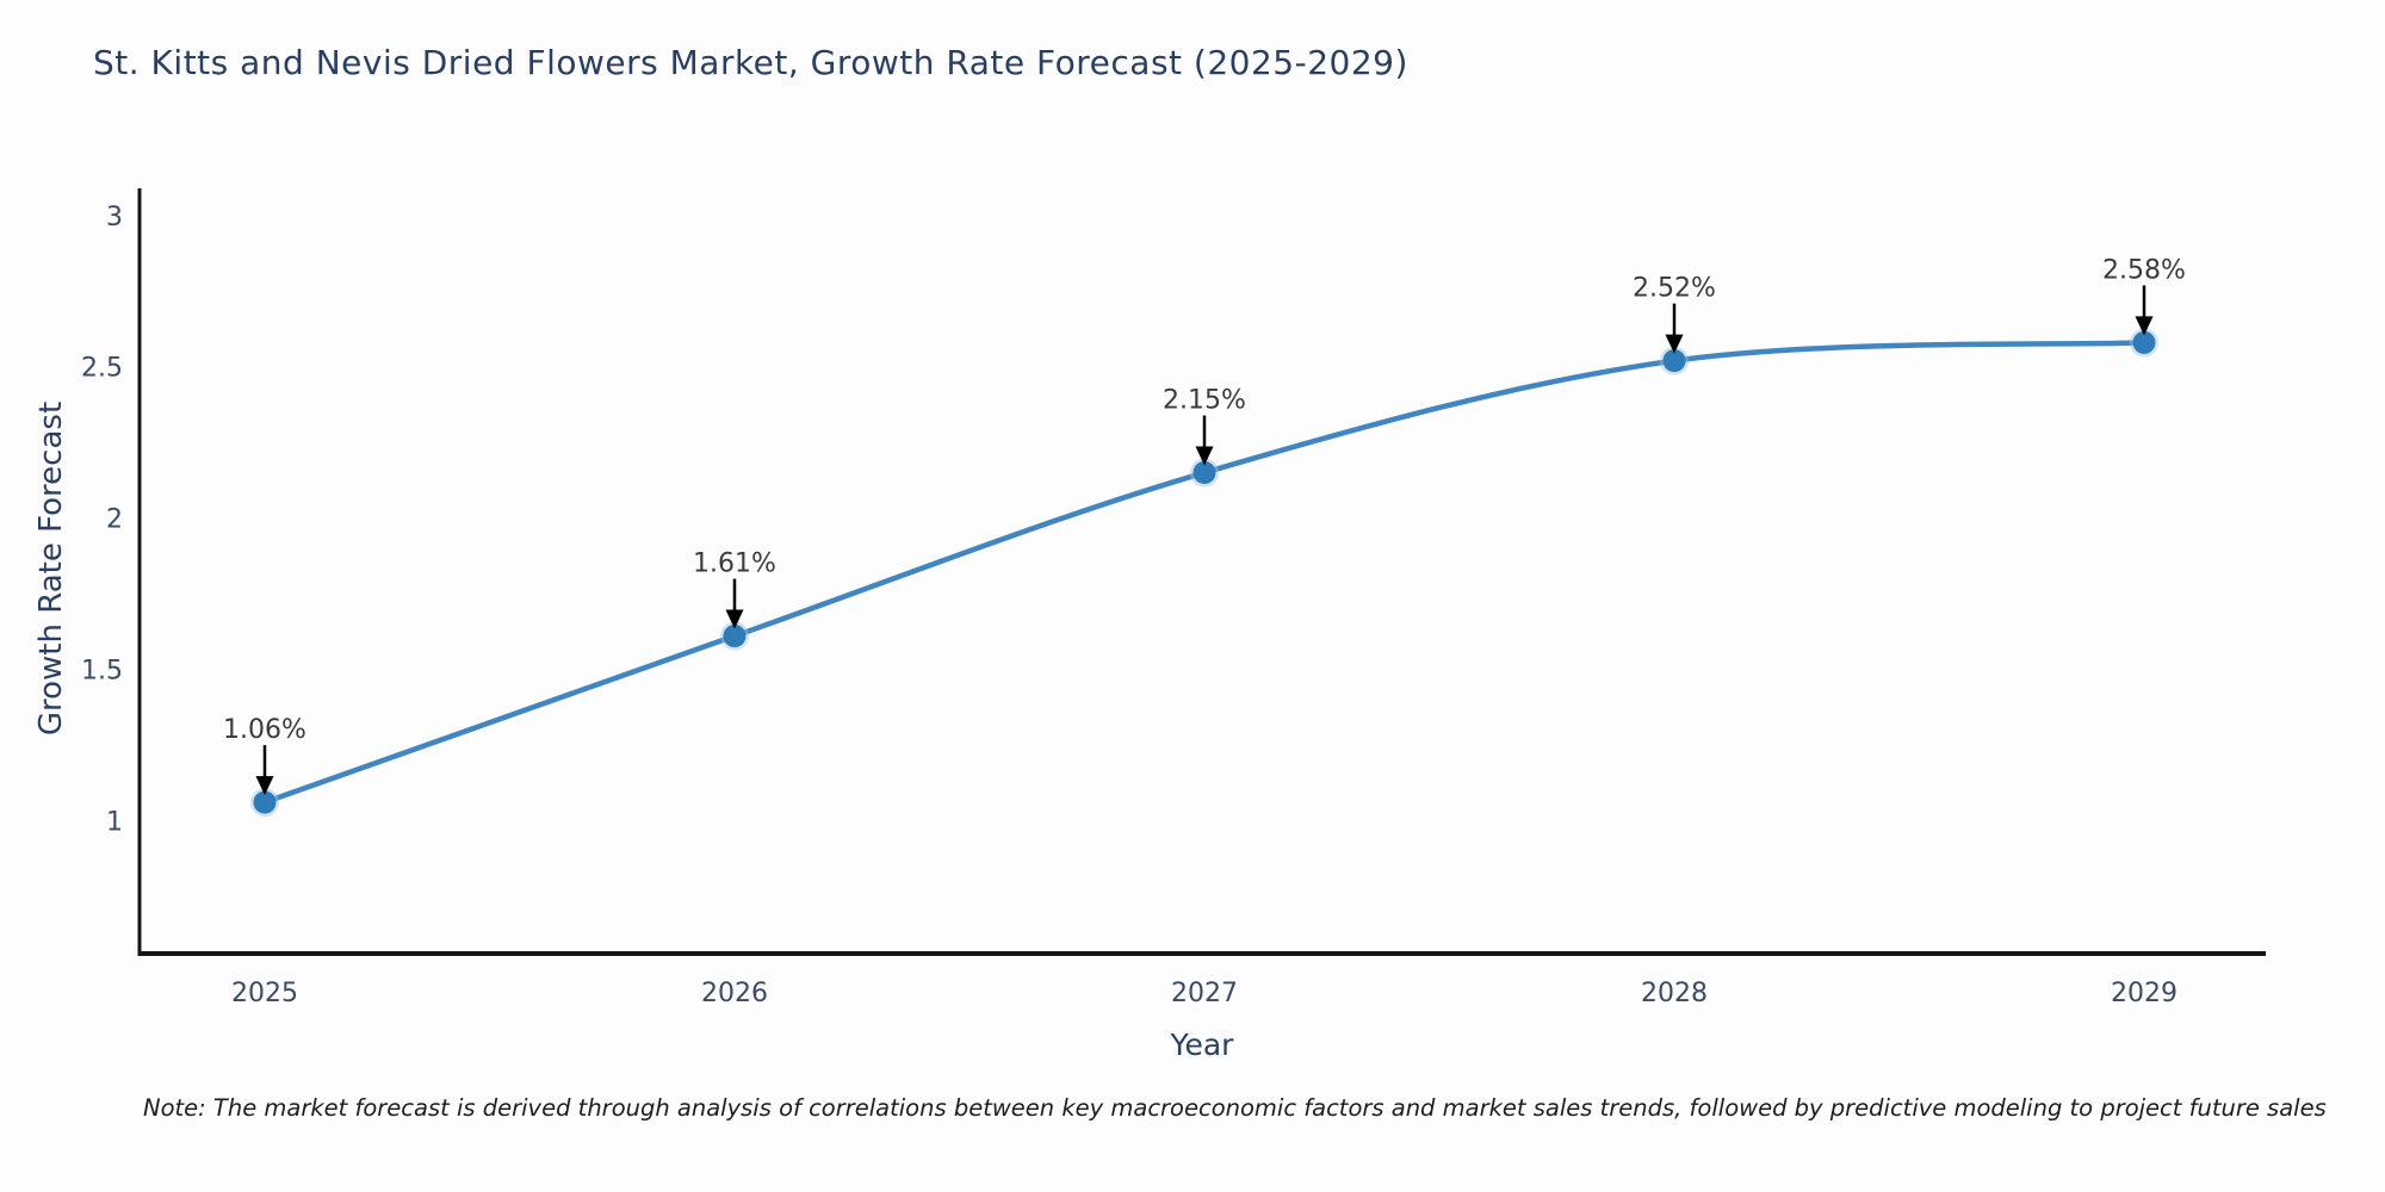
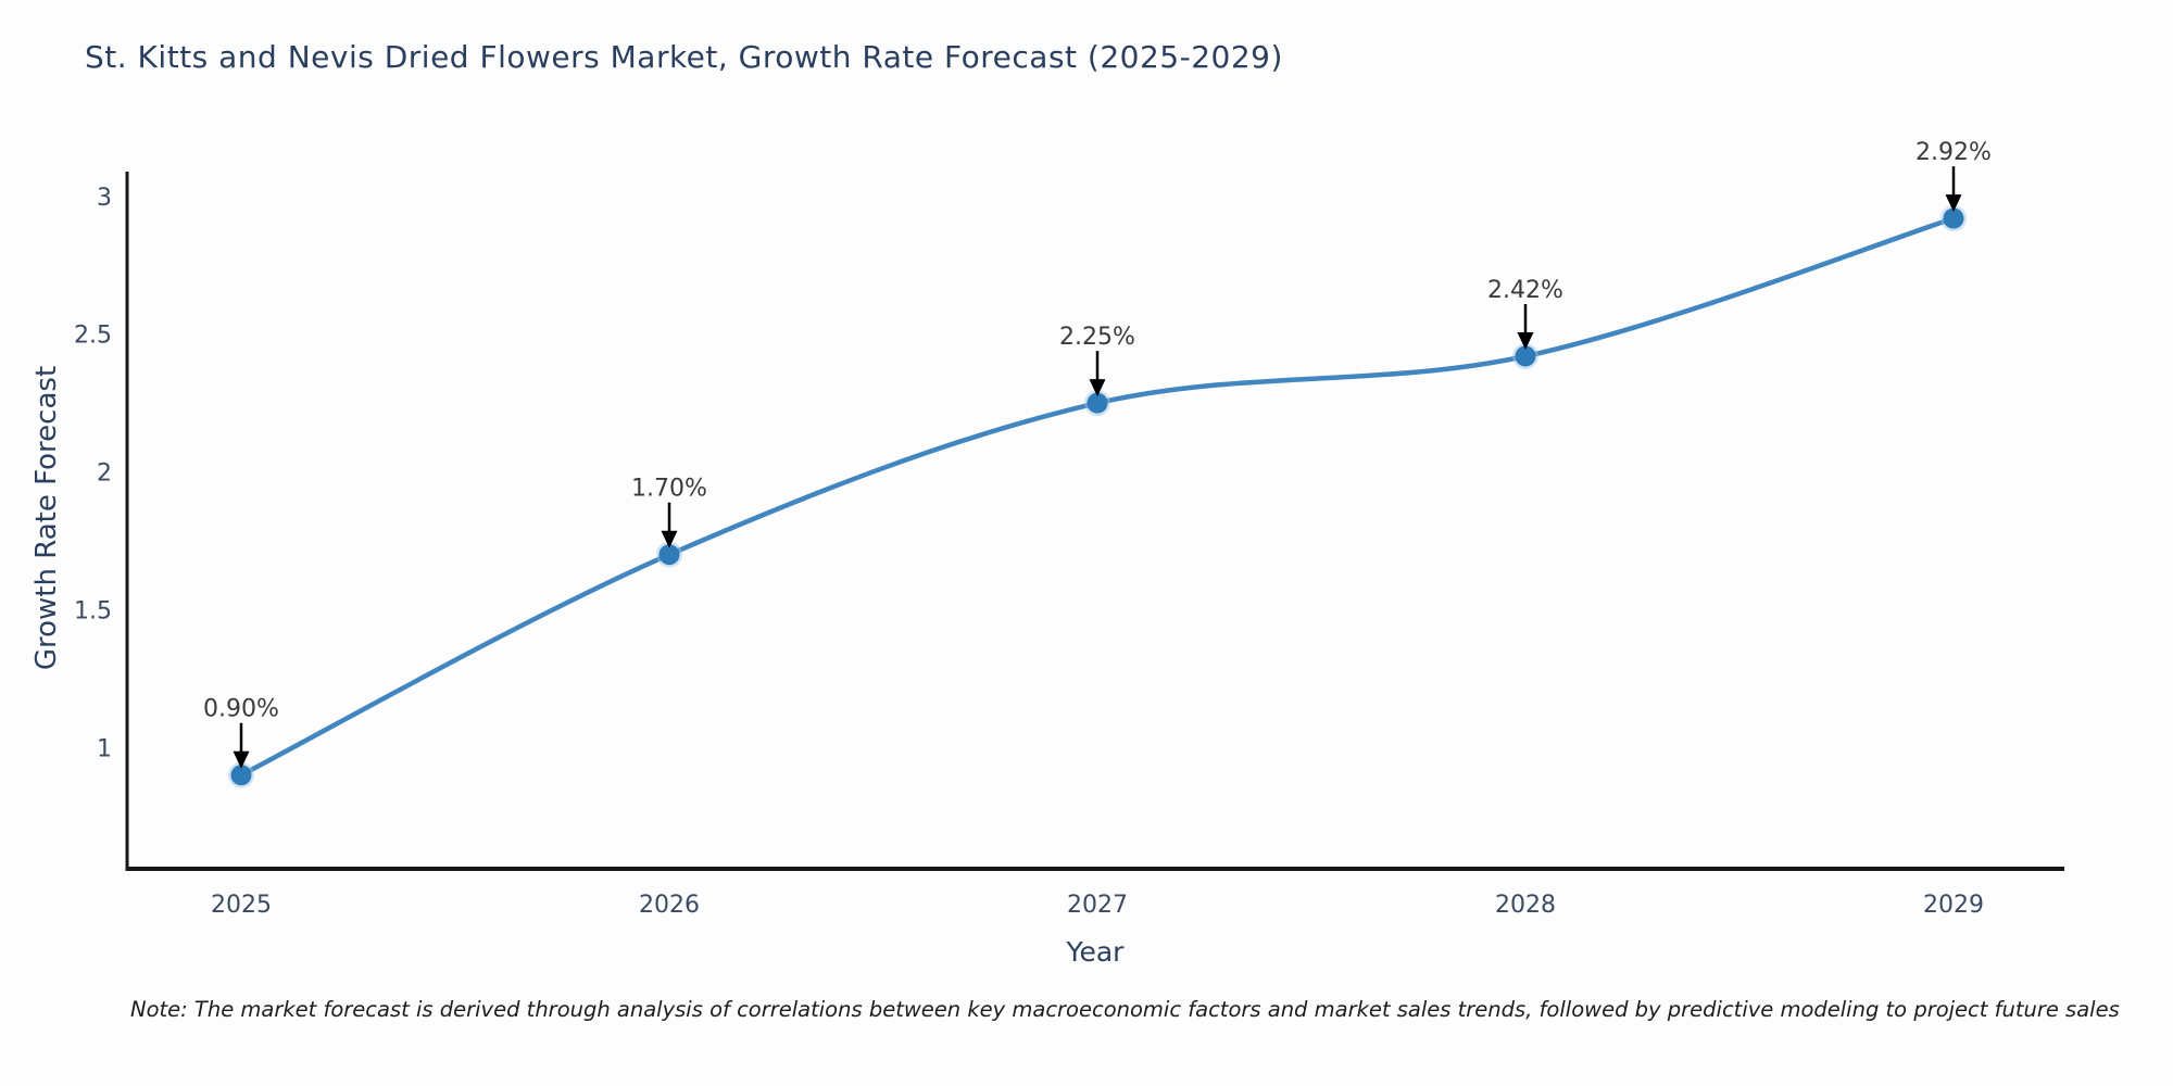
2025: 1.06% -> 0.90%
2026: 1.61% -> 1.70%
2027: 2.15% -> 2.25%
2028: 2.52% -> 2.42%
2029: 2.58% -> 2.92%
